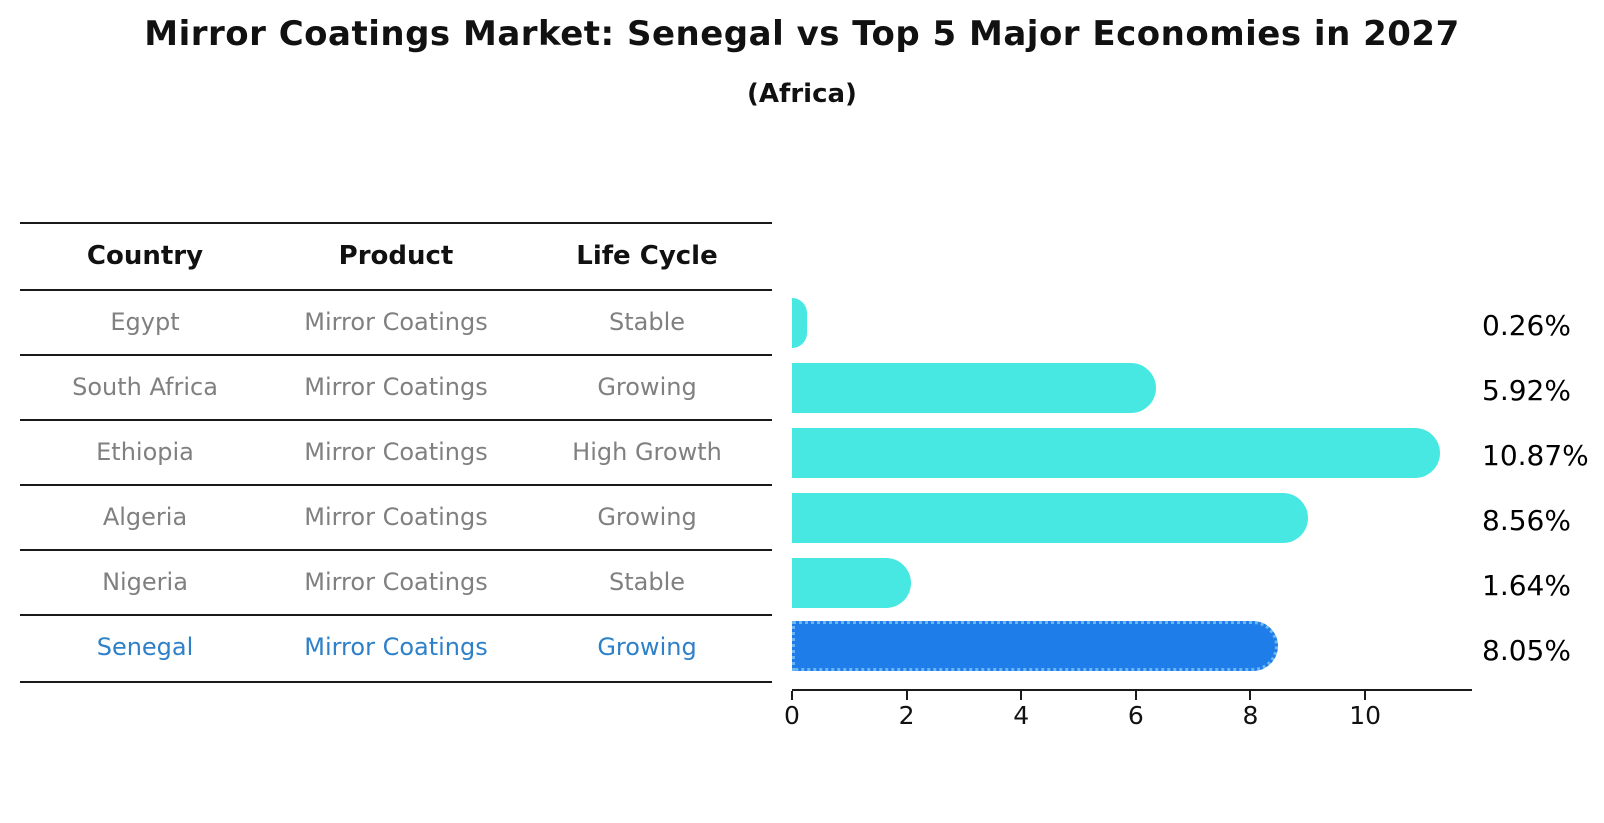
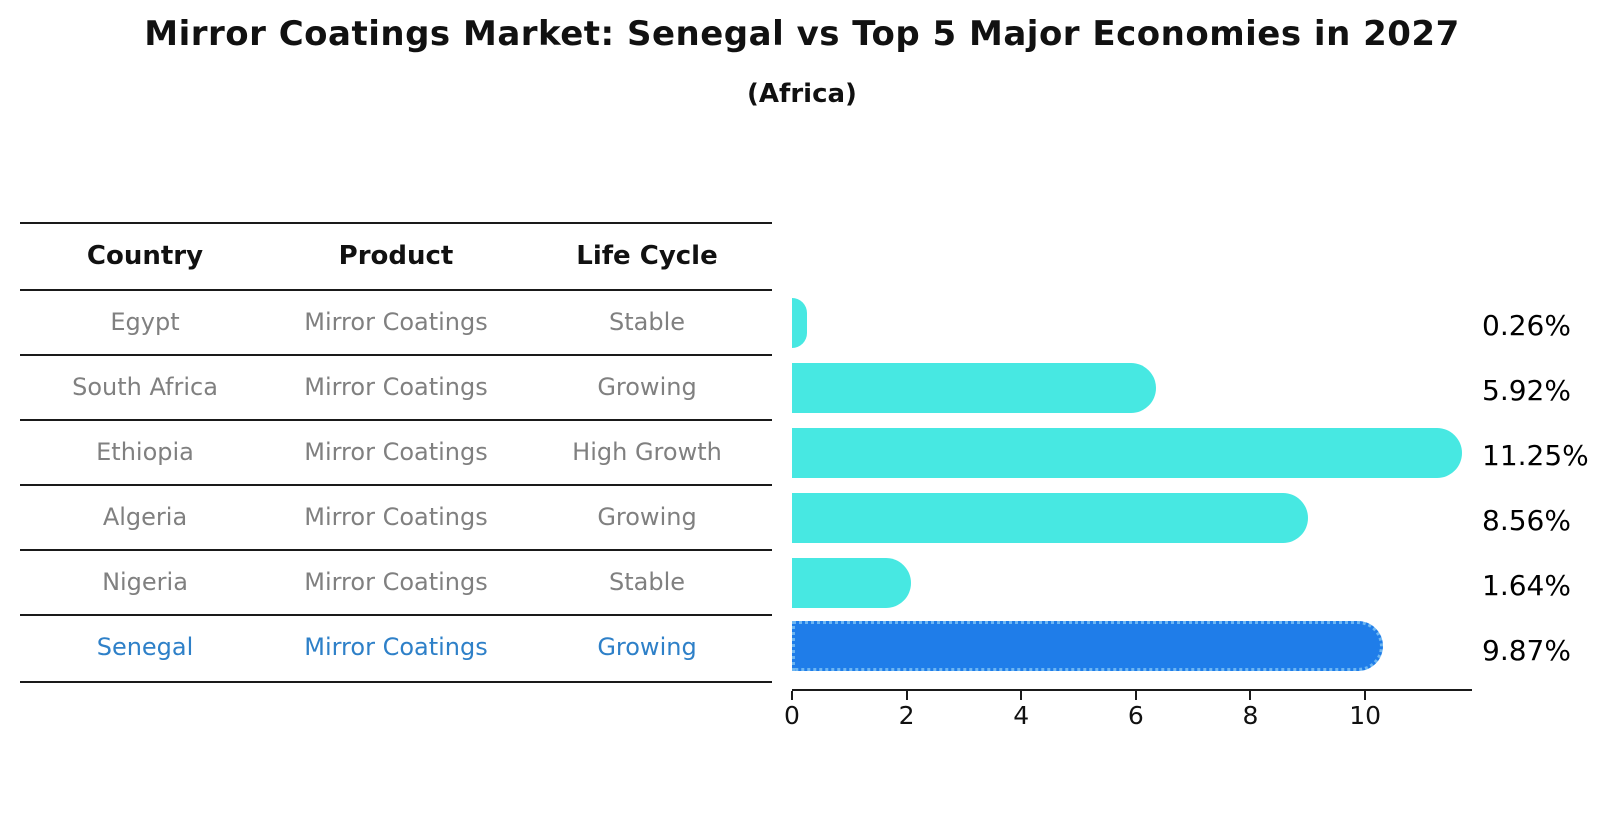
Ethiopia: 10.87% -> 11.25%
Senegal: 8.05% -> 9.87%
